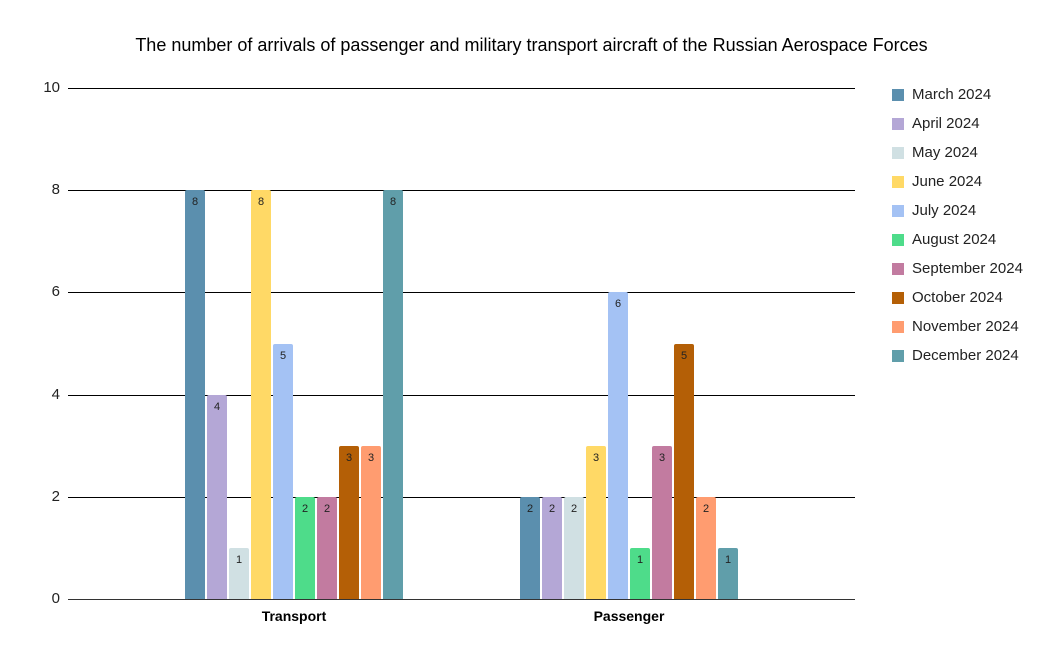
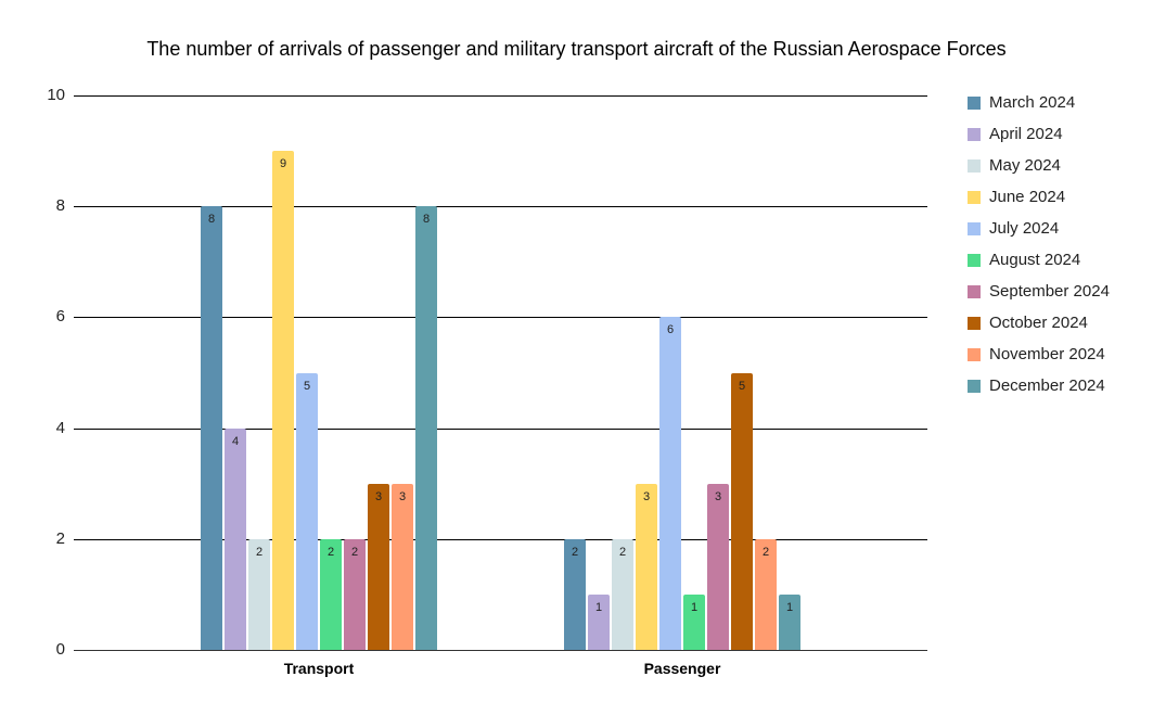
May 2024/Transport: 1 -> 2
June 2024/Transport: 8 -> 9
April 2024/Passenger: 2 -> 1
